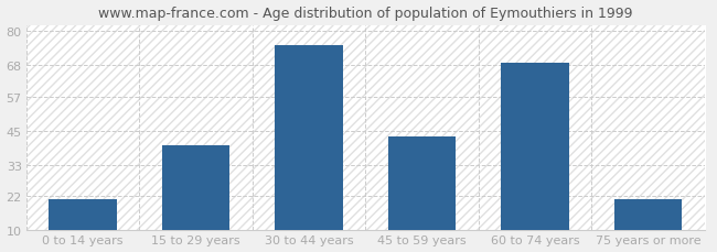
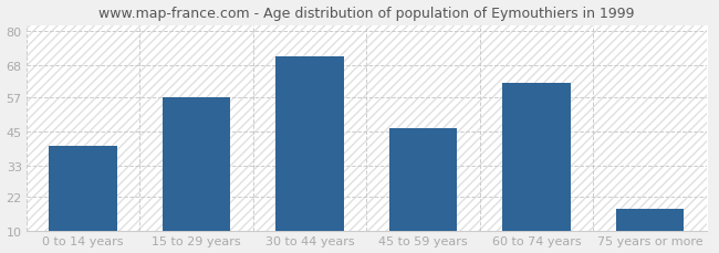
0 to 14 years: 21 -> 40
15 to 29 years: 40 -> 57
30 to 44 years: 75 -> 71
45 to 59 years: 43 -> 46
60 to 74 years: 69 -> 62
75 years or more: 21 -> 18
